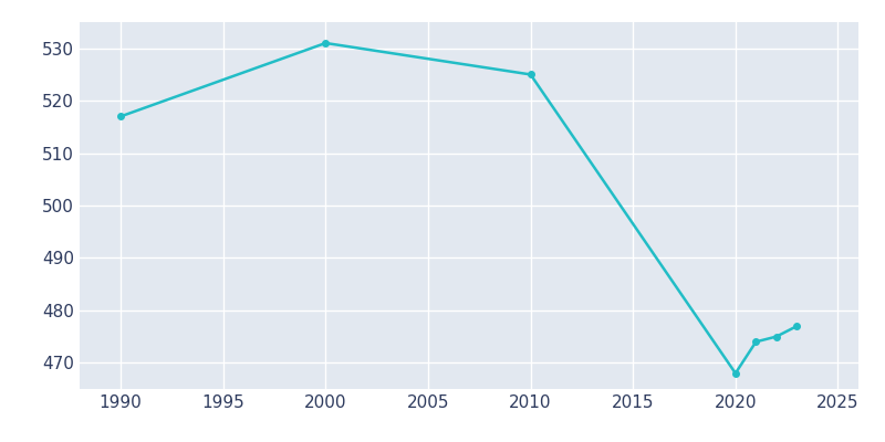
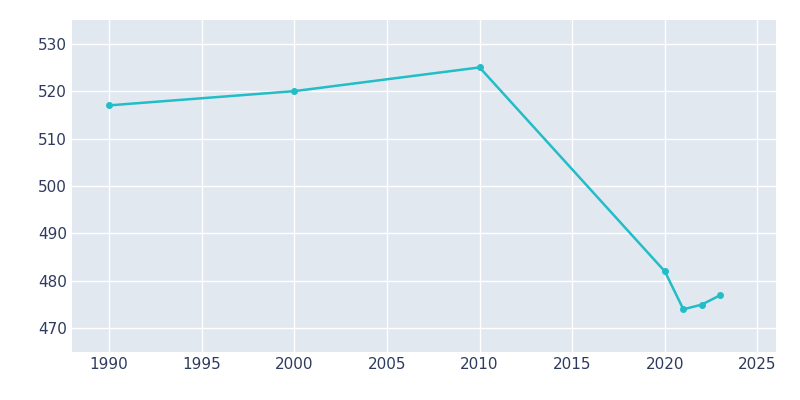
2000: 531 -> 520
2020: 468 -> 482
